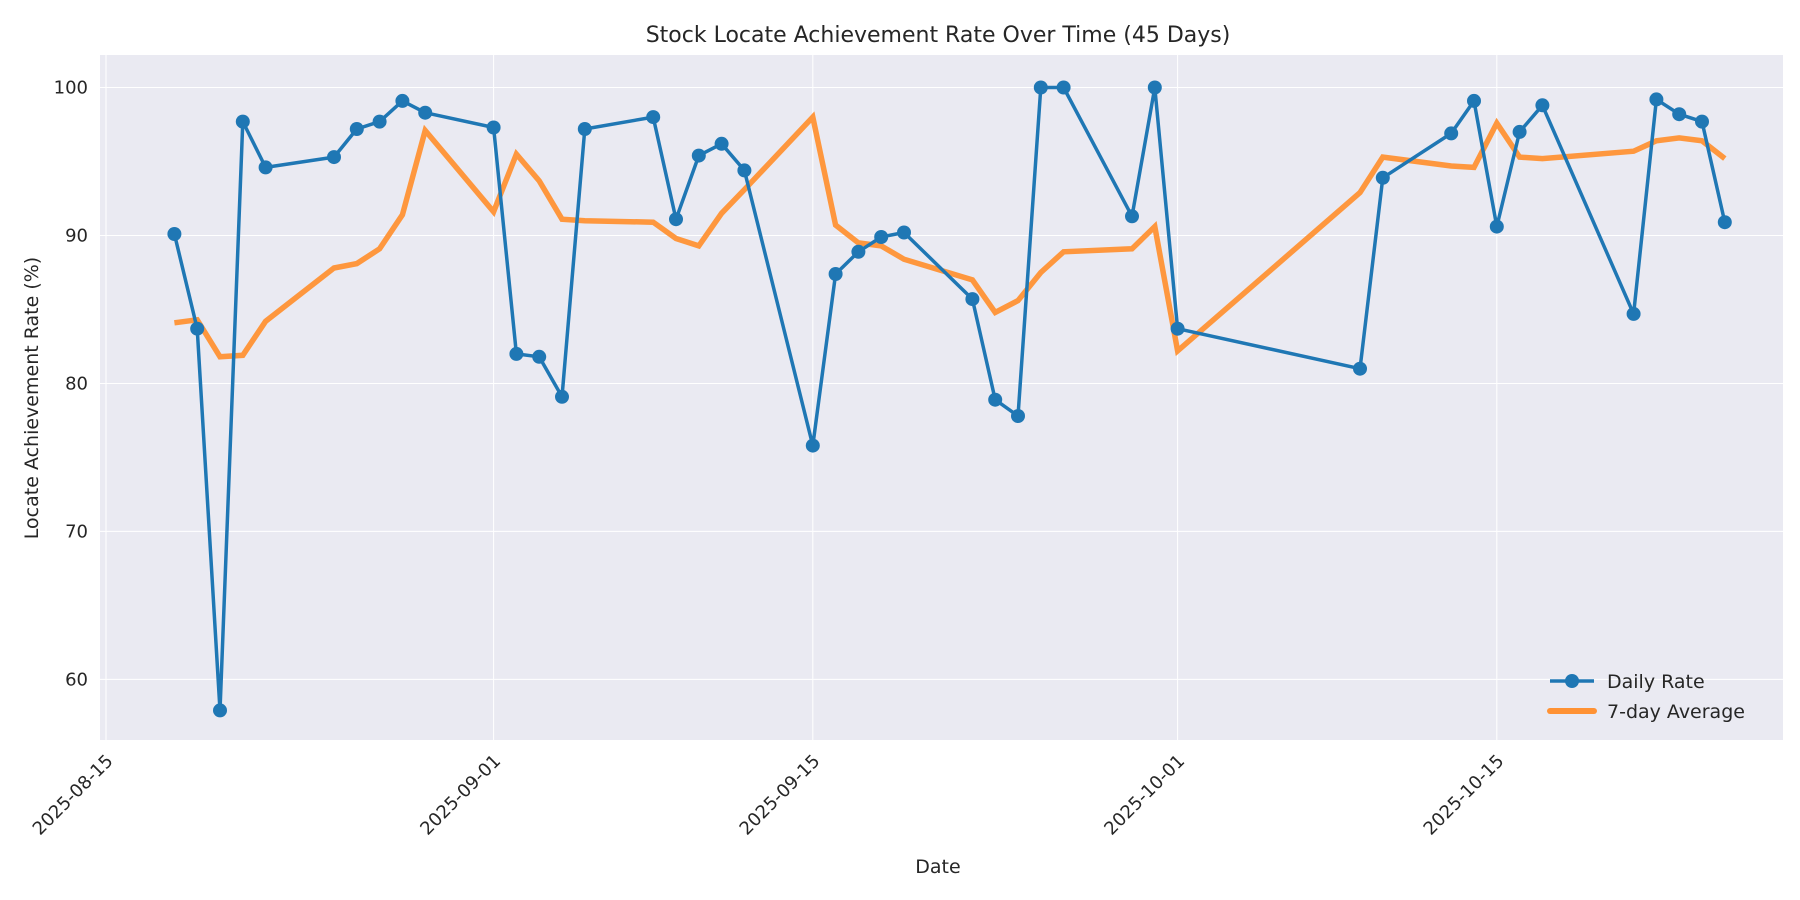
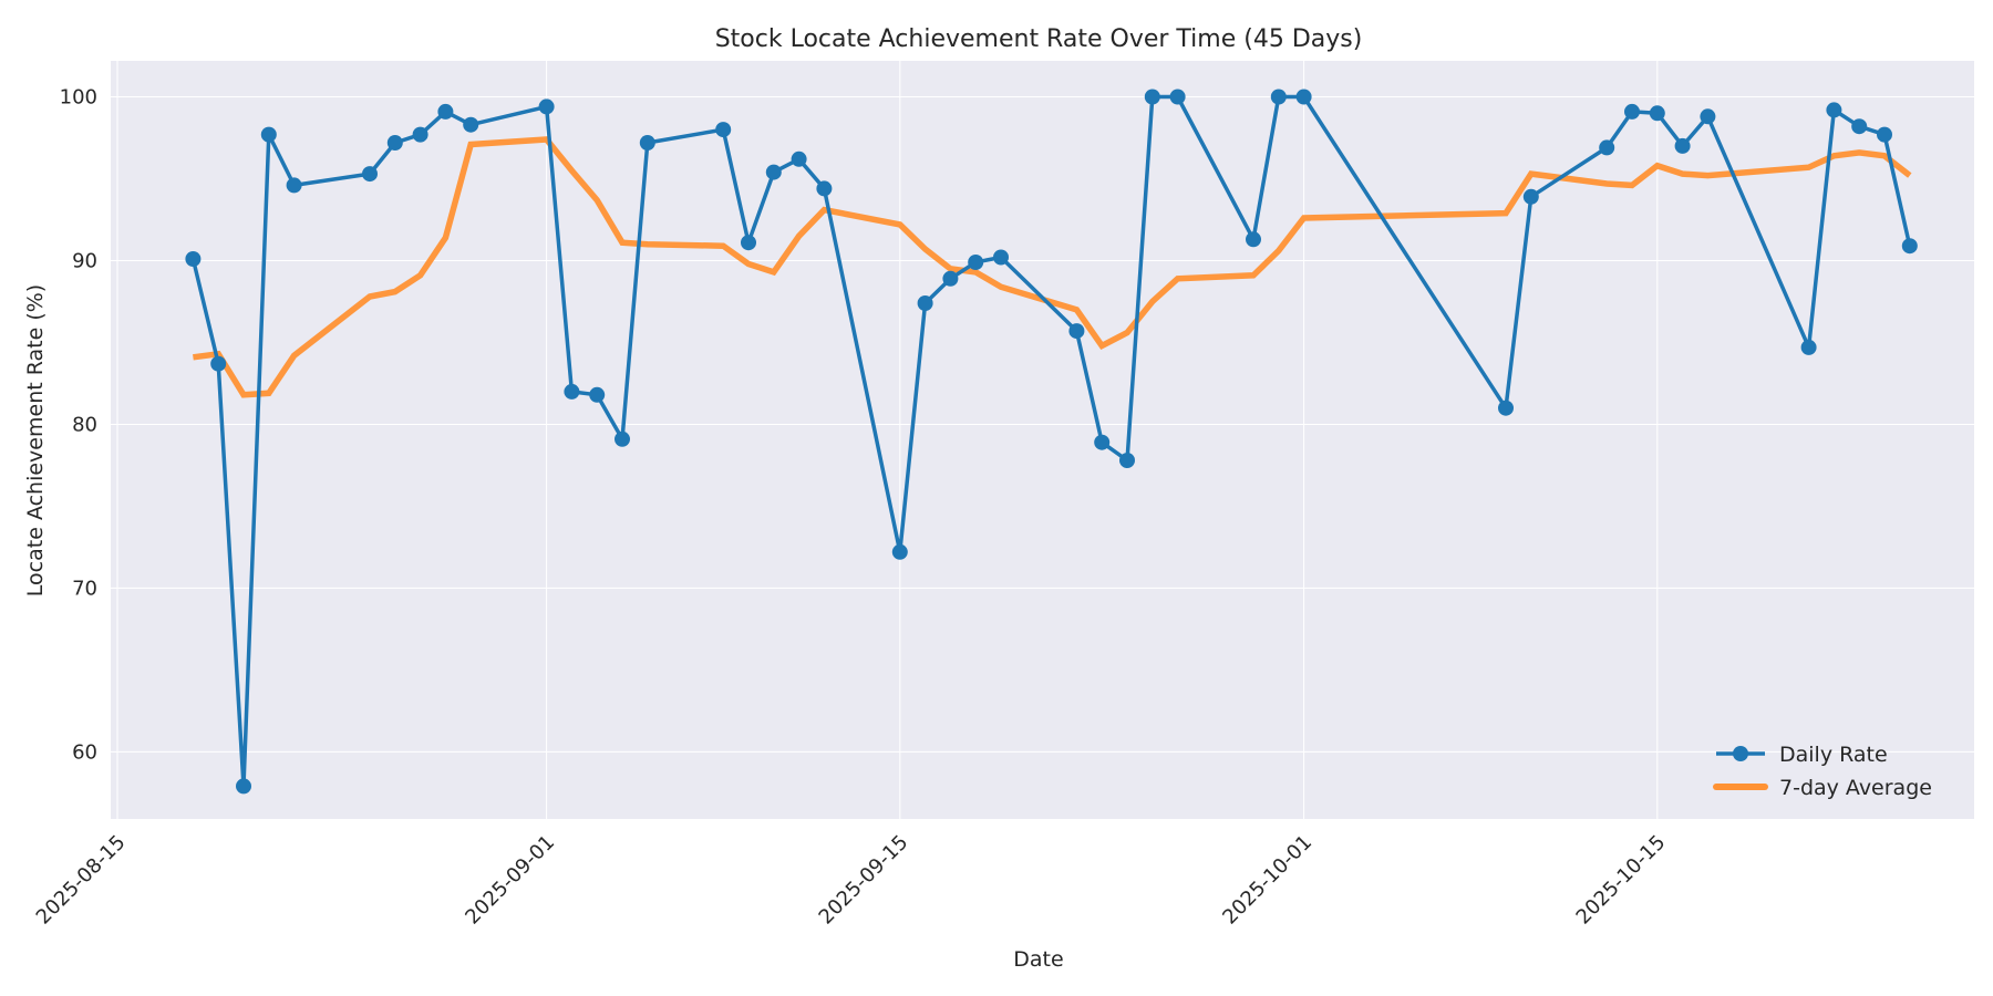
Daily Rate/2025-09-01: 97.3 -> 99.4
7-day Average/2025-09-01: 91.6 -> 97.4
Daily Rate/2025-09-15: 75.8 -> 72.2
7-day Average/2025-09-15: 98.0 -> 92.2
Daily Rate/2025-10-01: 83.7 -> 100.0
7-day Average/2025-10-01: 82.2 -> 92.6
Daily Rate/2025-10-15: 90.6 -> 99.0
7-day Average/2025-10-15: 97.6 -> 95.8
